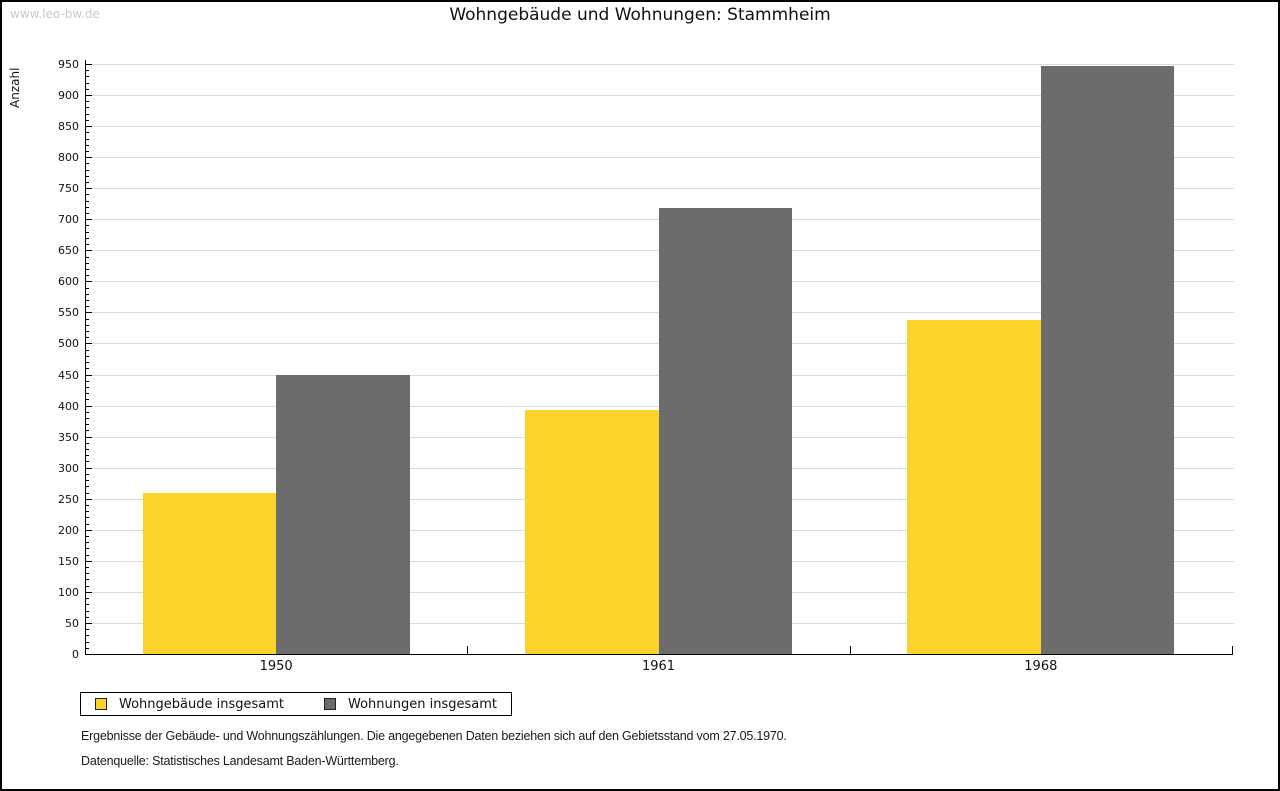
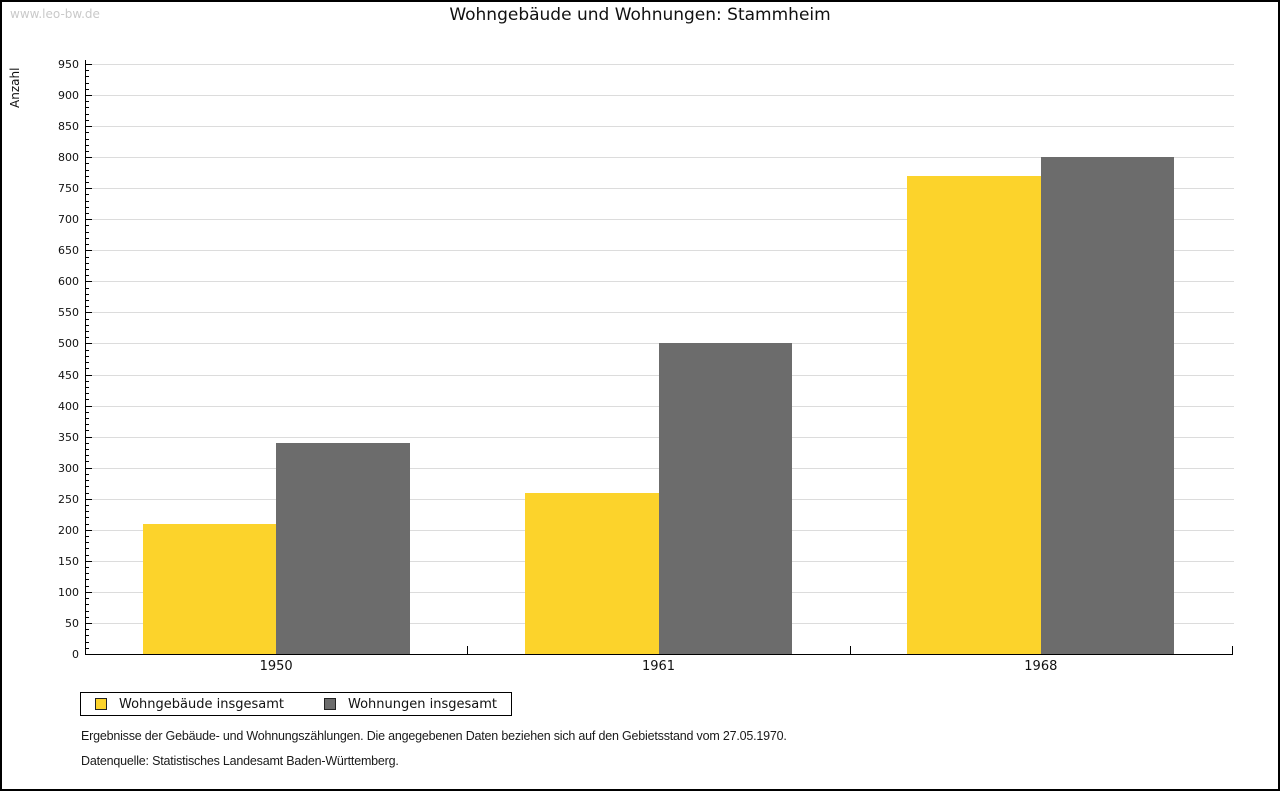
Wohngebäude insgesamt/1950: 260 -> 210
Wohnungen insgesamt/1950: 450 -> 340
Wohngebäude insgesamt/1961: 390 -> 260
Wohnungen insgesamt/1961: 720 -> 500
Wohngebäude insgesamt/1968: 540 -> 770
Wohnungen insgesamt/1968: 950 -> 800
